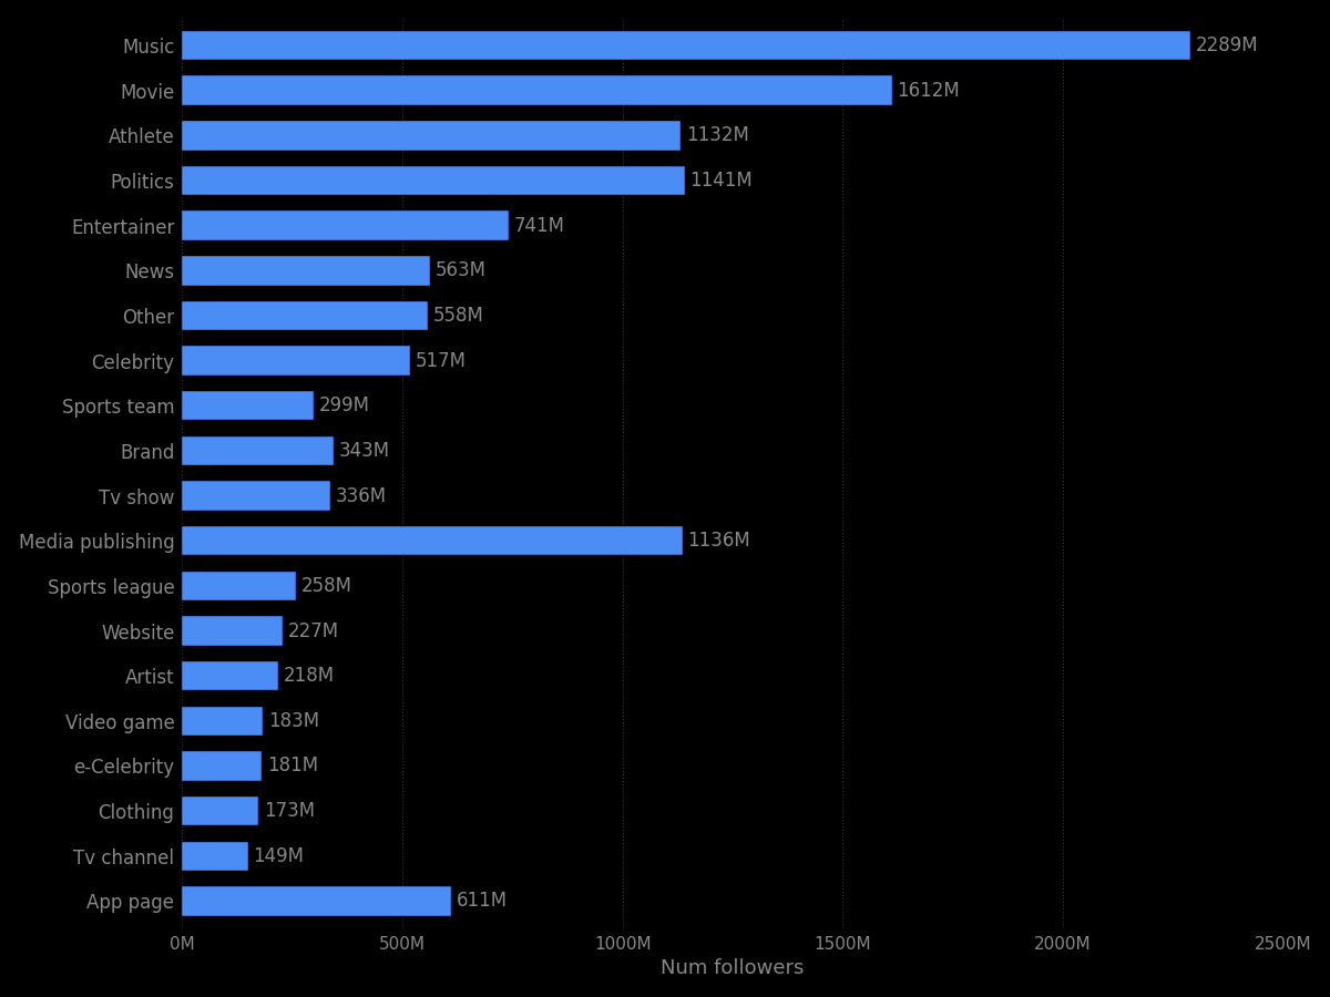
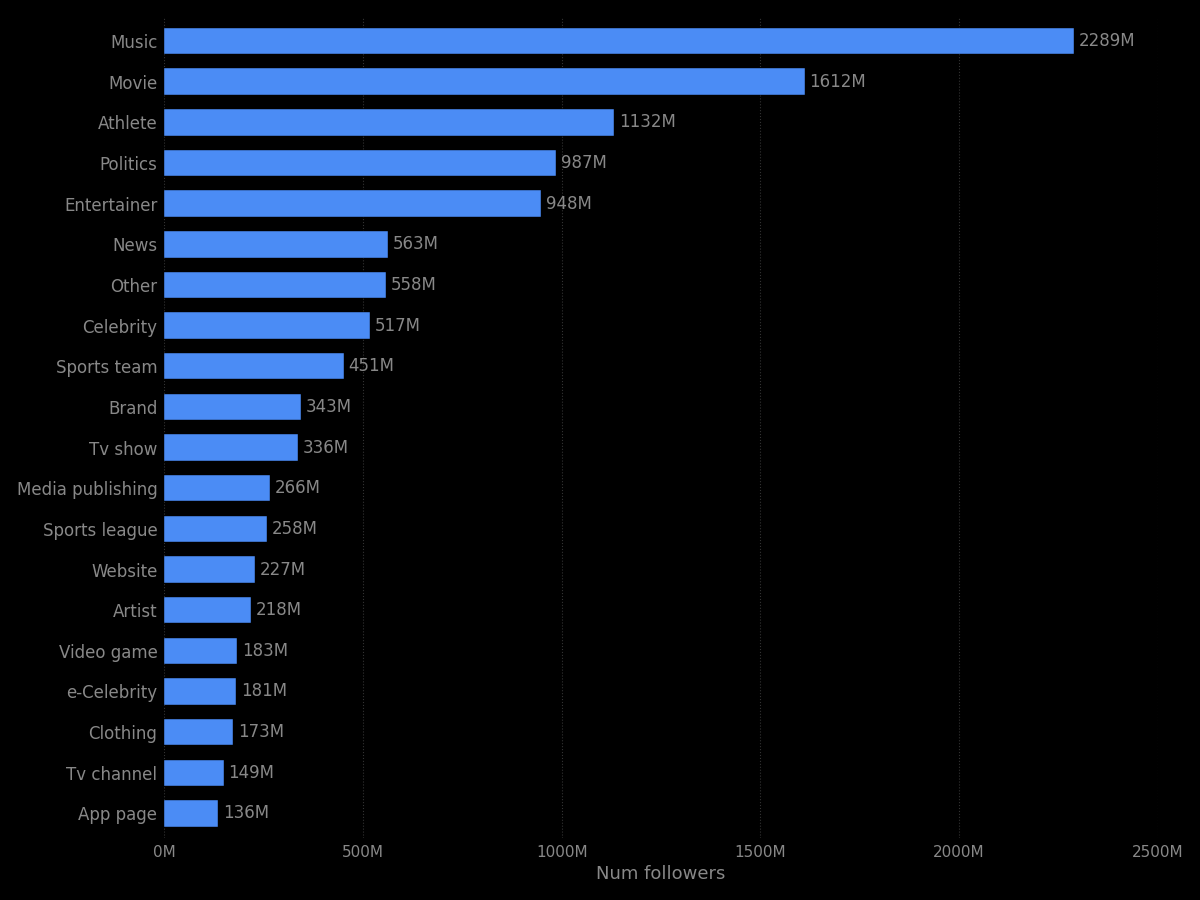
Politics: 1141M -> 987M
Entertainer: 741M -> 948M
Sports team: 299M -> 451M
Media publishing: 1136M -> 266M
App page: 611M -> 136M
